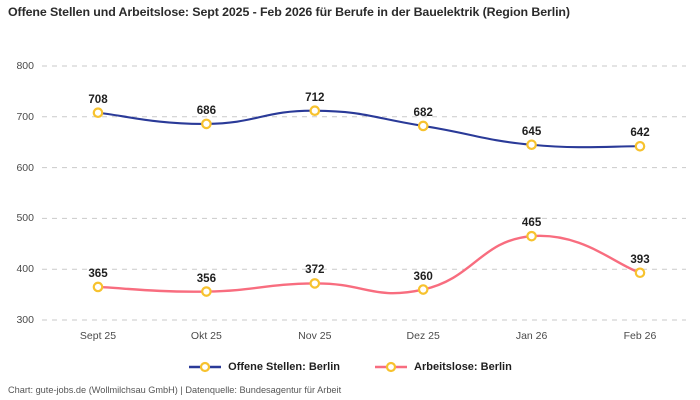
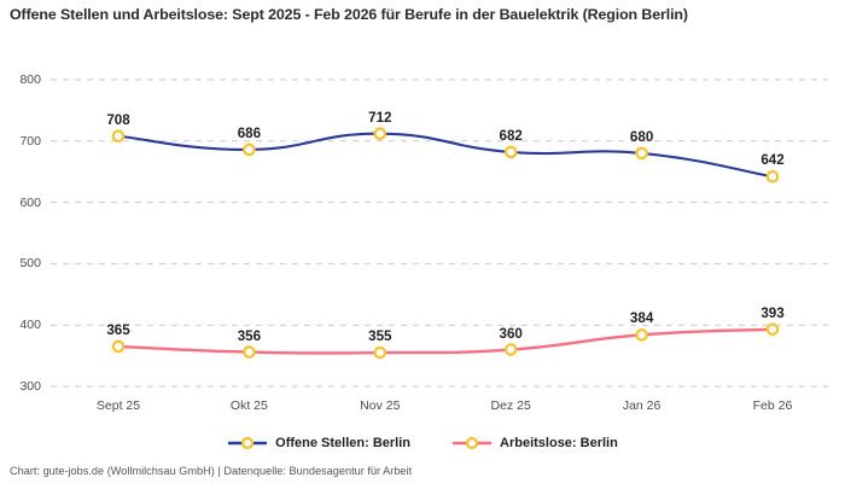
Arbeitslose: Berlin/Nov 25: 372 -> 355
Offene Stellen: Berlin/Jan 26: 645 -> 680
Arbeitslose: Berlin/Jan 26: 465 -> 384
